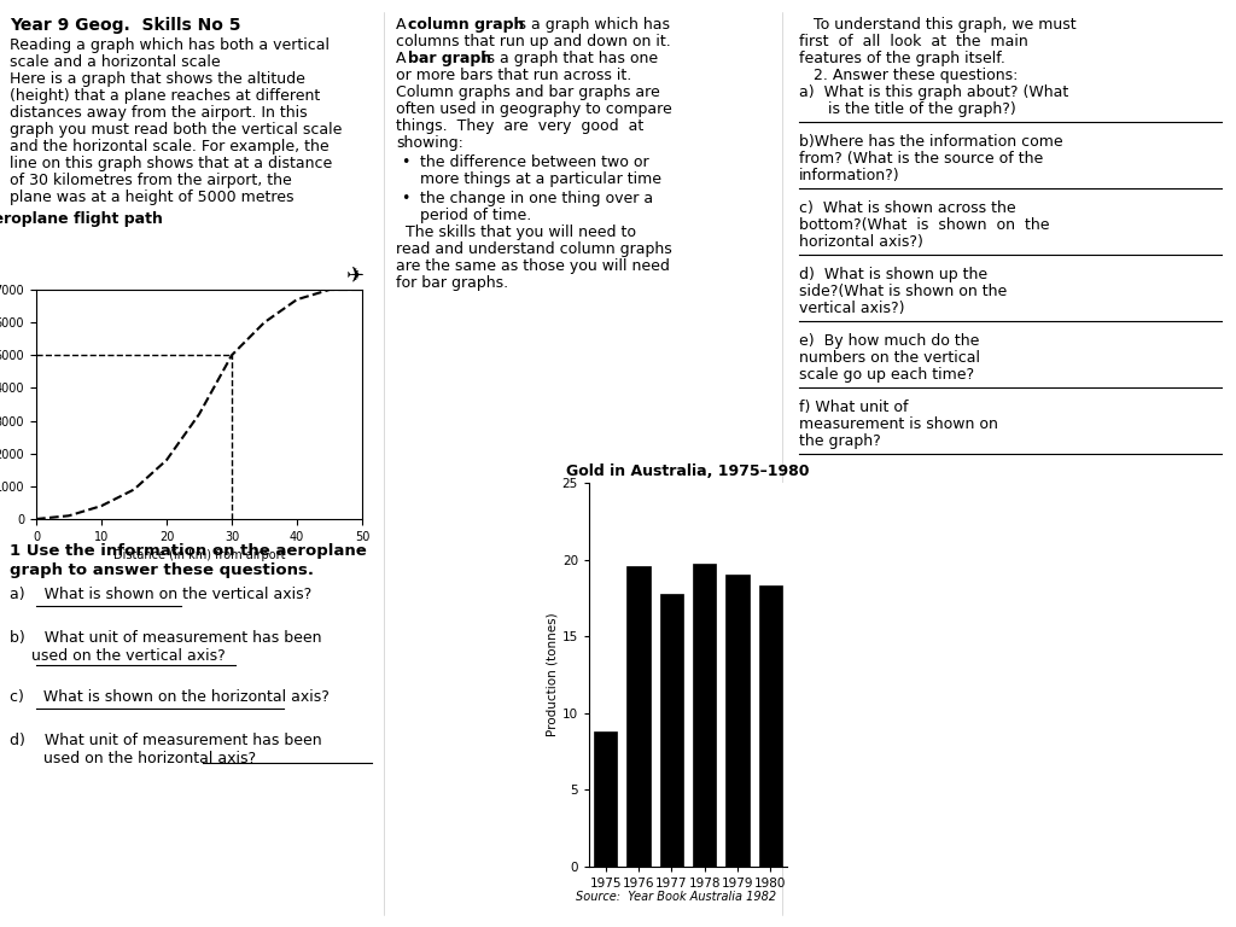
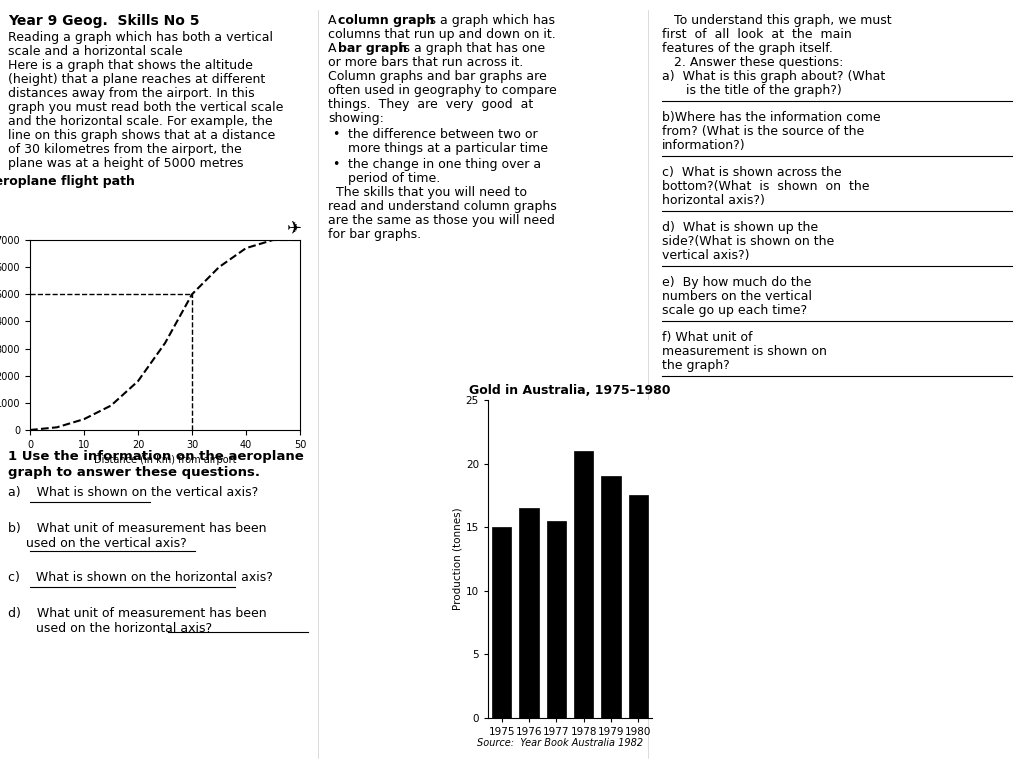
Gold in Australia, 1975–1980/1975: 8.8 -> 15.0
Gold in Australia, 1975–1980/1976: 19.6 -> 16.5
Gold in Australia, 1975–1980/1977: 17.8 -> 15.5
Gold in Australia, 1975–1980/1978: 19.7 -> 21.0
Gold in Australia, 1975–1980/1980: 18.3 -> 17.5
